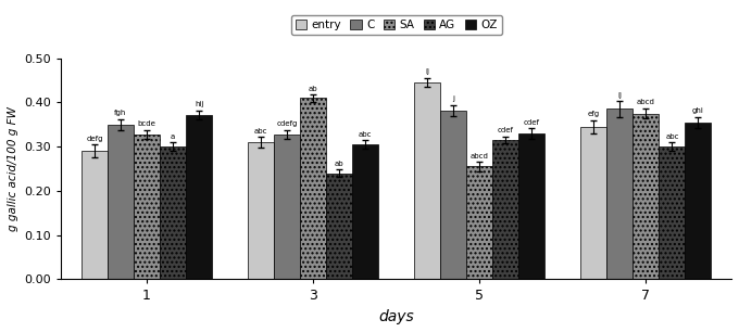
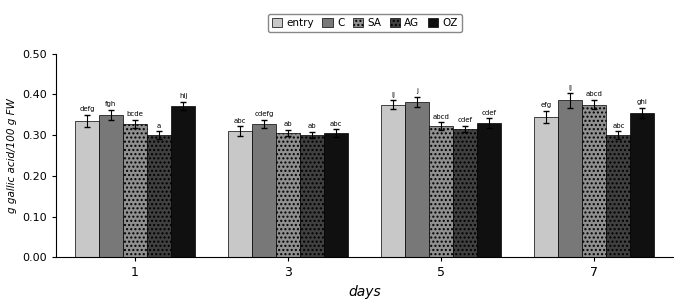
entry/1: 0.290 -> 0.335
SA/3: 0.410 -> 0.305
AG/3: 0.240 -> 0.300
entry/5: 0.445 -> 0.375
SA/5: 0.255 -> 0.322
